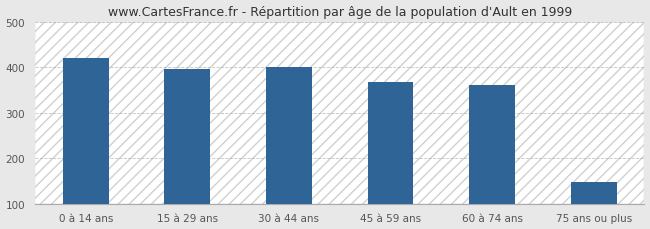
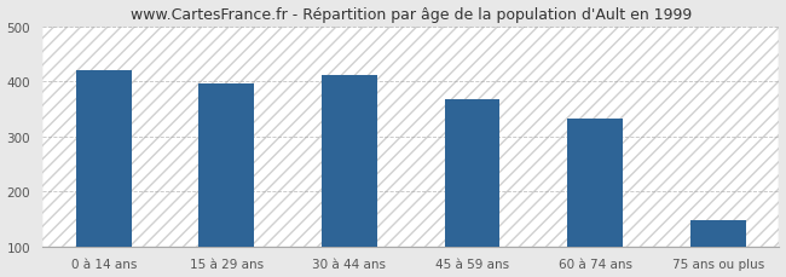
30 à 44 ans: 400 -> 412
60 à 74 ans: 360 -> 333
